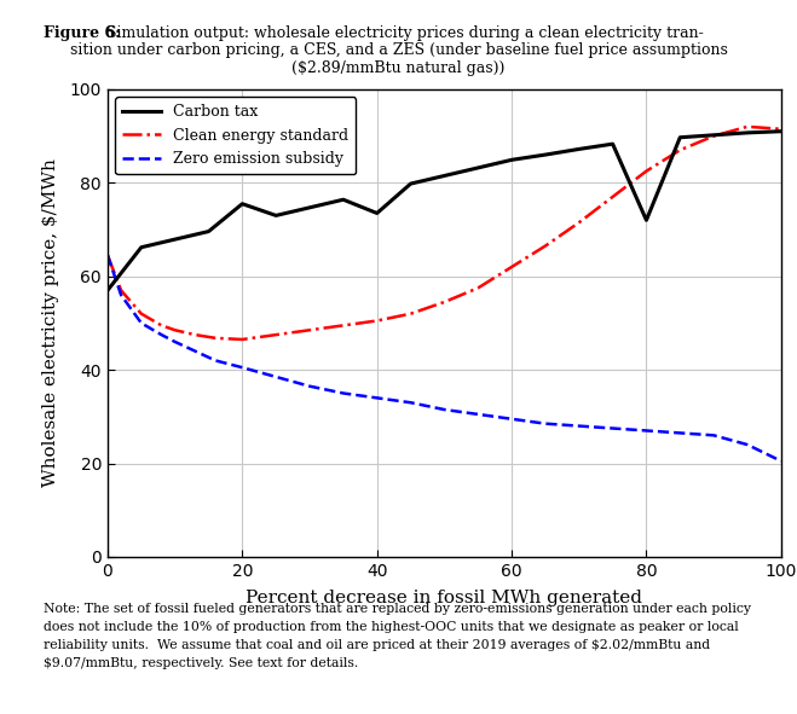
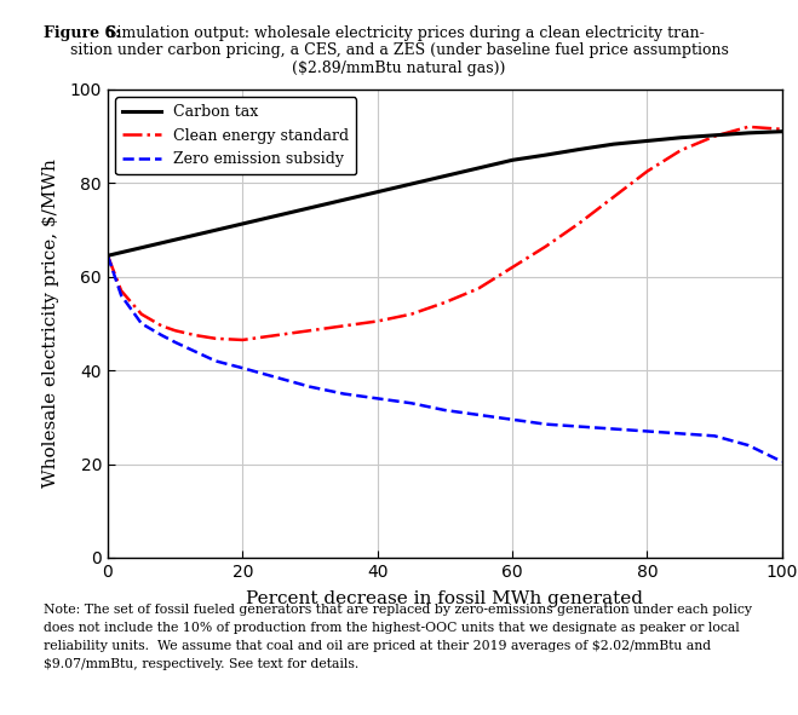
Carbon tax/0: 57.0 -> 64.5
Carbon tax/20: 75.5 -> 71.3
Carbon tax/40: 73.5 -> 78.1
Carbon tax/80: 72.0 -> 89.0
